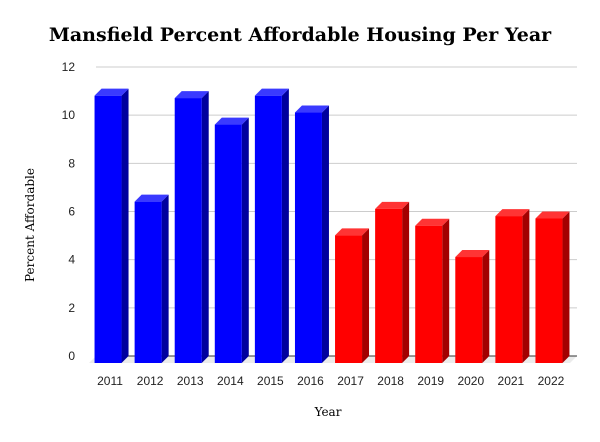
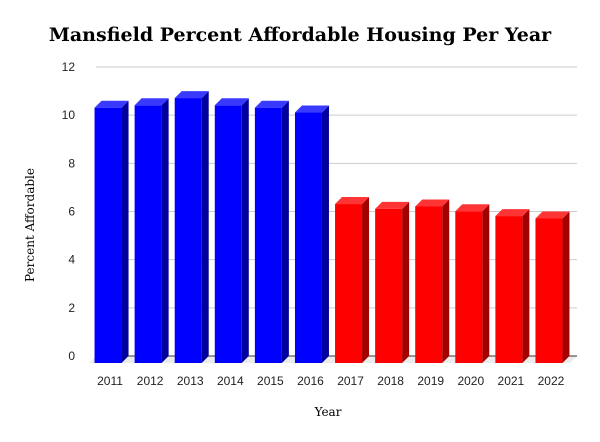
2011: 11.1 -> 10.6
2012: 6.7 -> 10.7
2014: 9.9 -> 10.7
2015: 11.1 -> 10.6
2017: 5.3 -> 6.6
2019: 5.7 -> 6.5
2020: 4.4 -> 6.3
